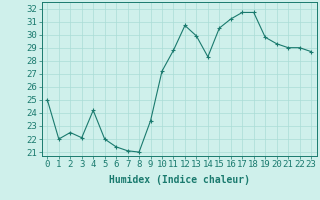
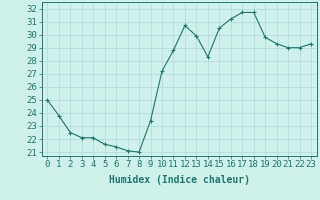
1: 22.0 -> 23.8
4: 24.2 -> 22.1
5: 22.0 -> 21.6
23: 28.7 -> 29.3
